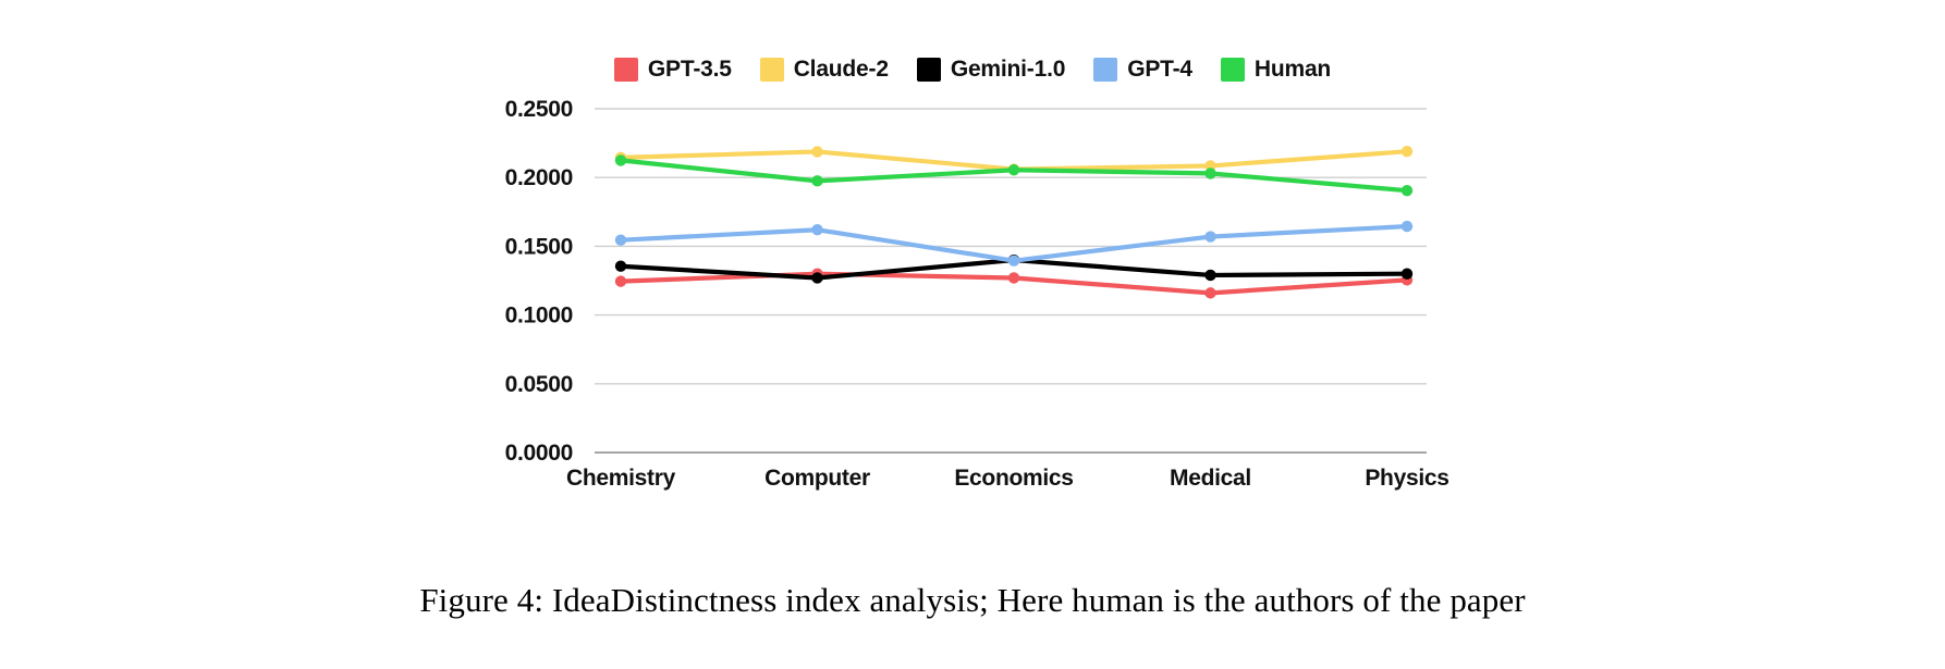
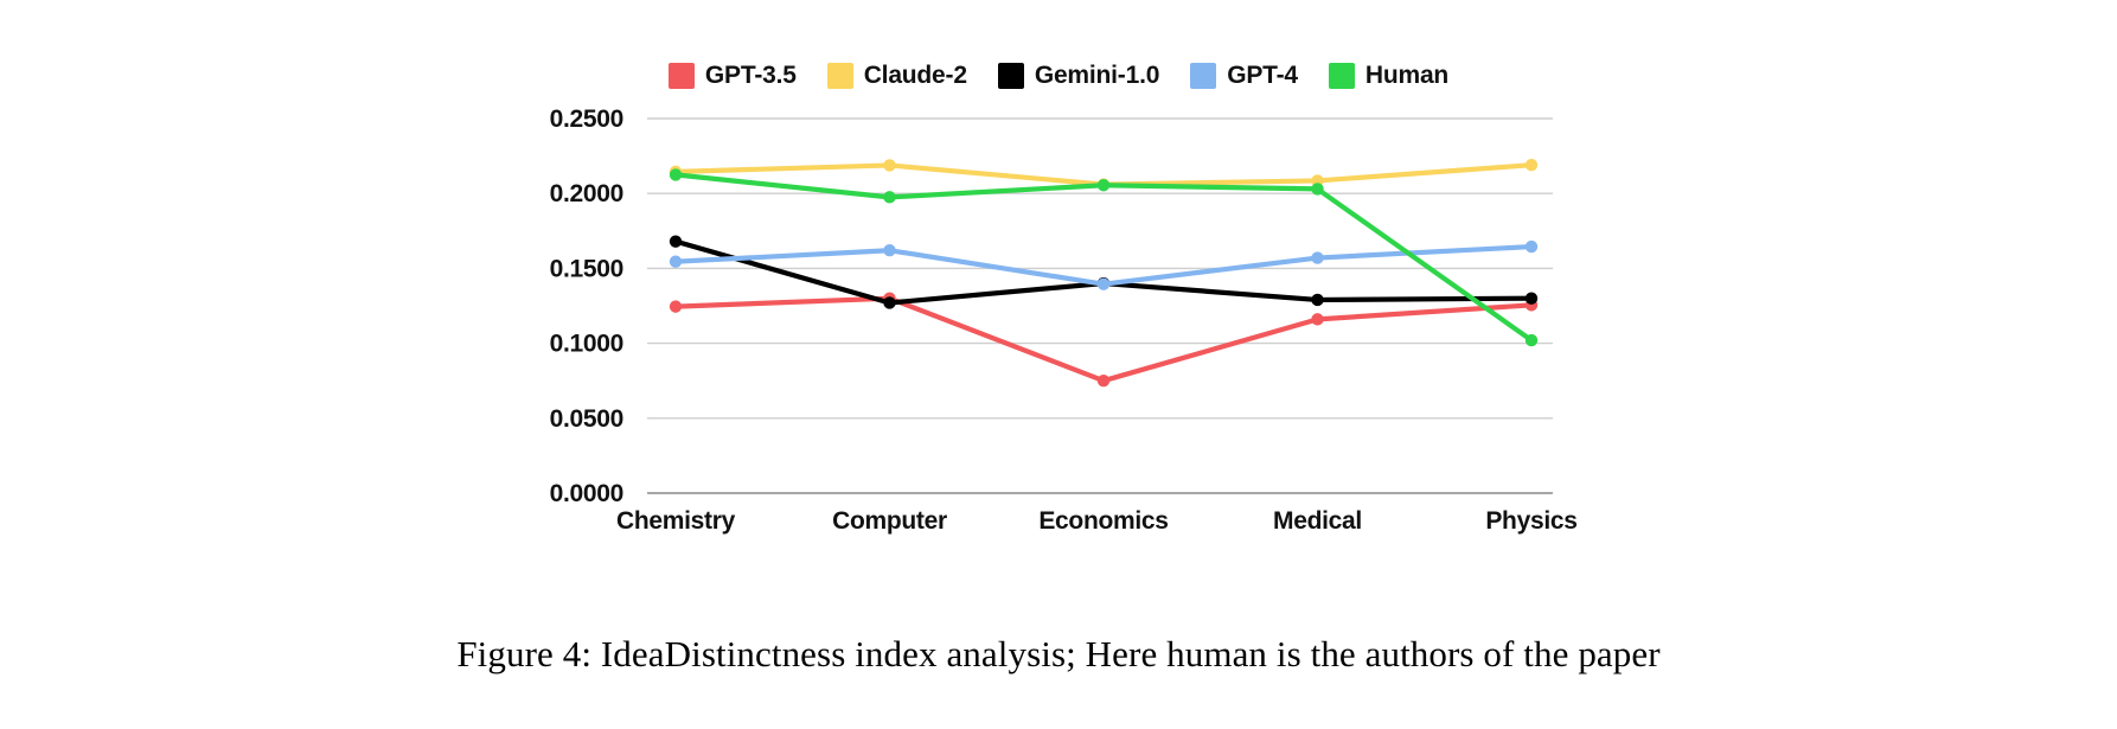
Gemini-1.0/Chemistry: 0.136 -> 0.168
GPT-3.5/Economics: 0.127 -> 0.075
Human/Physics: 0.191 -> 0.102
